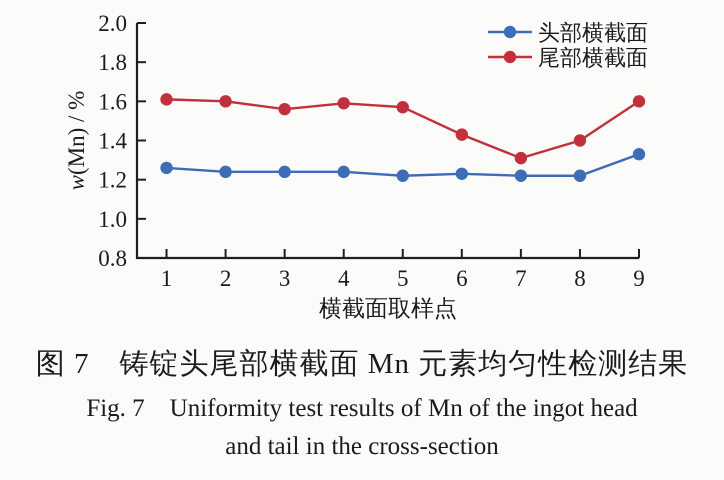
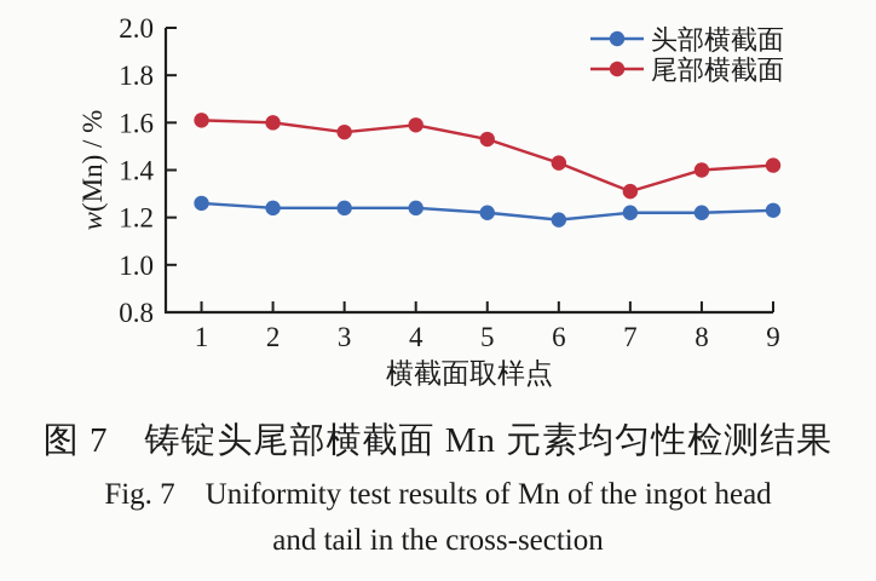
尾部横截面/5: 1.57 -> 1.53
头部横截面/6: 1.23 -> 1.19
头部横截面/9: 1.33 -> 1.23
尾部横截面/9: 1.60 -> 1.42
